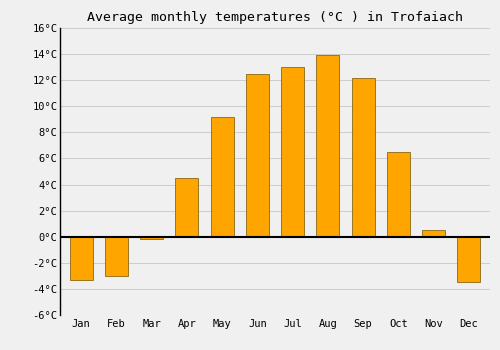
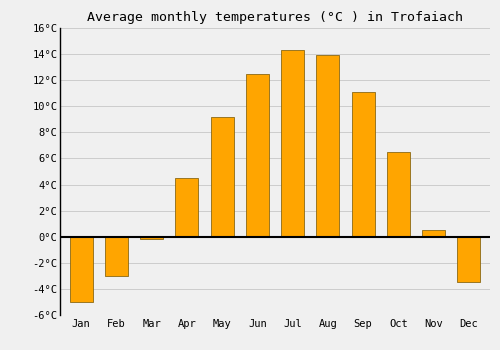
Jan: -3.3°C -> -5.0°C
Jul: 13.0°C -> 14.3°C
Sep: 12.2°C -> 11.1°C
